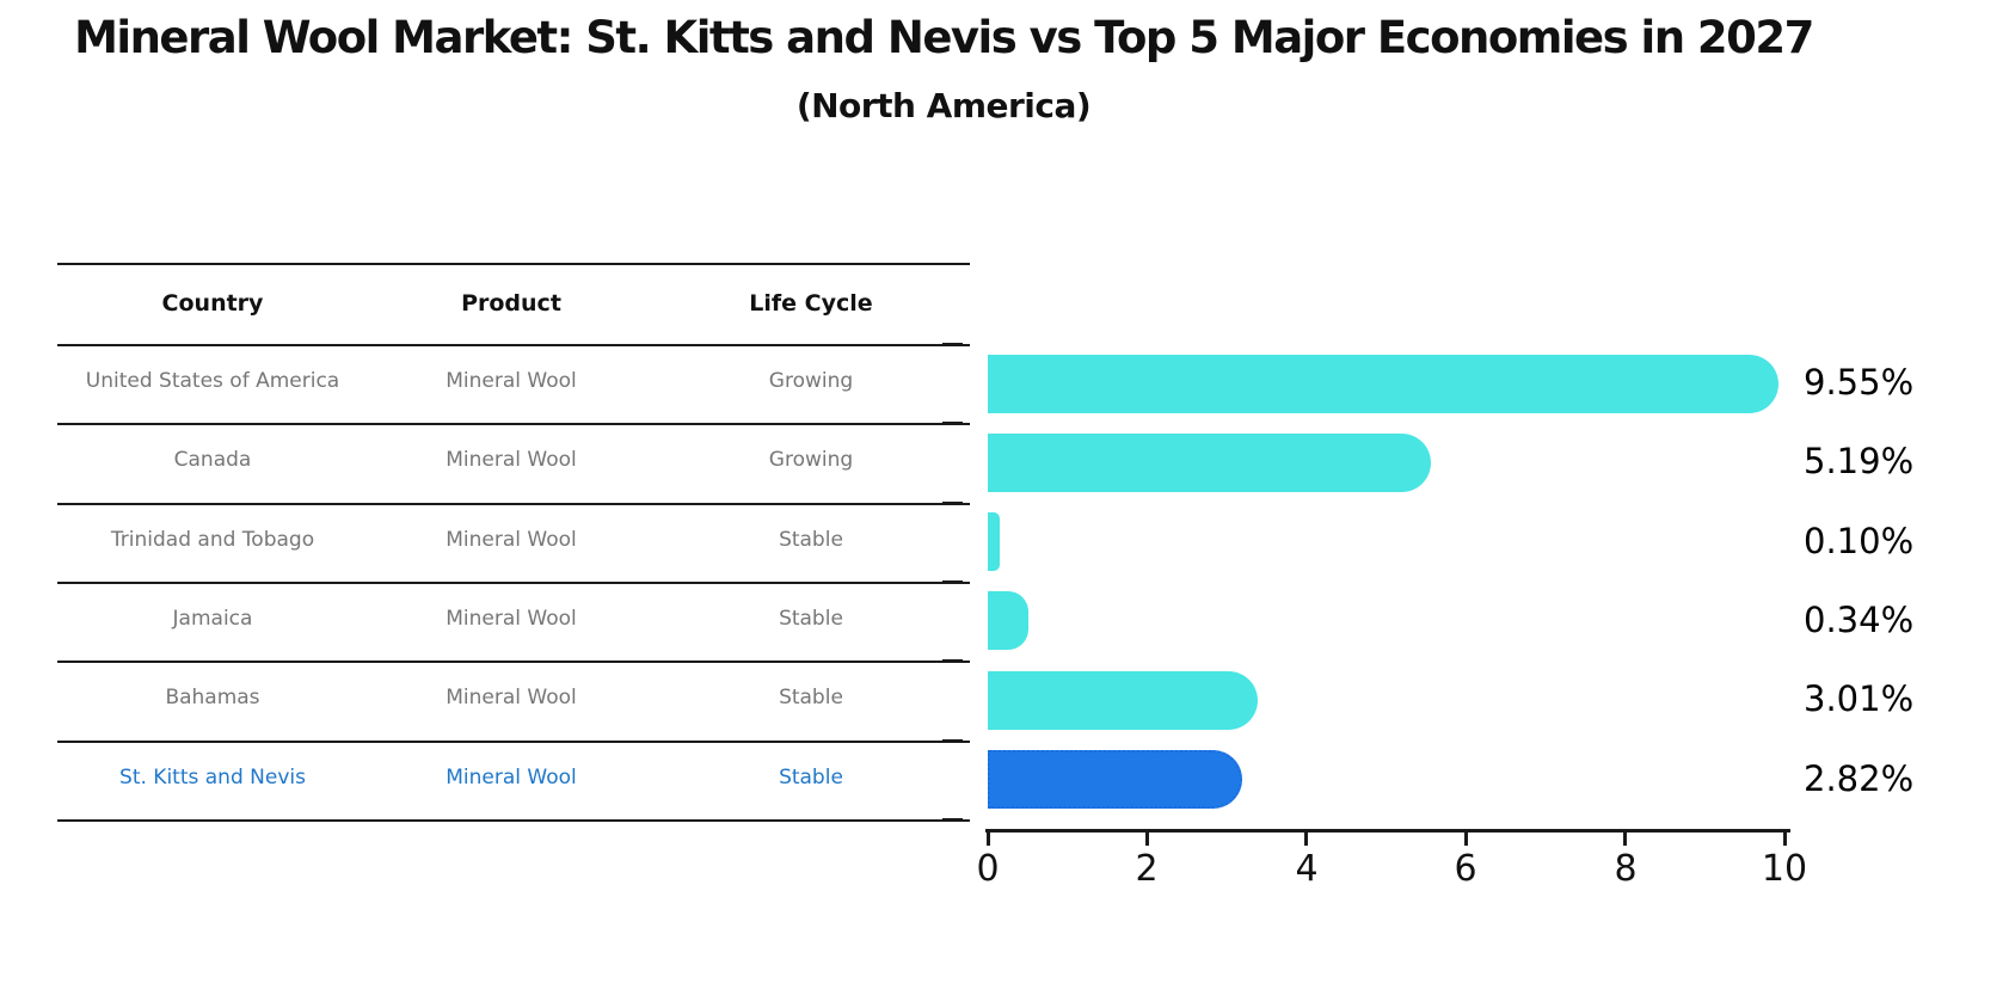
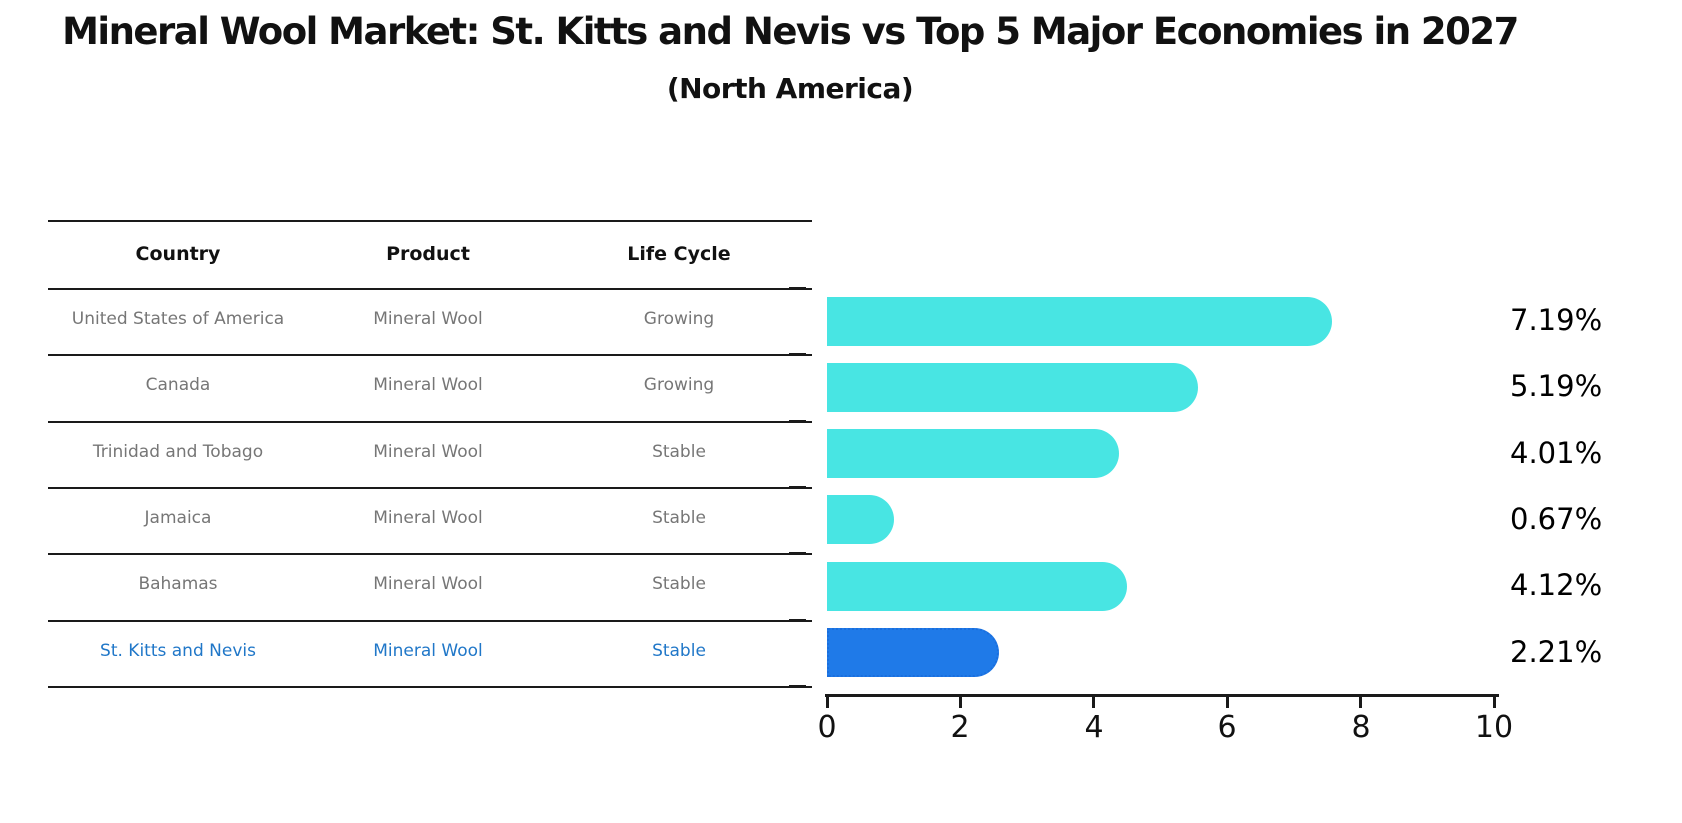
United States of America: 9.55% -> 7.19%
Trinidad and Tobago: 0.10% -> 4.01%
Jamaica: 0.34% -> 0.67%
Bahamas: 3.01% -> 4.12%
St. Kitts and Nevis: 2.82% -> 2.21%
